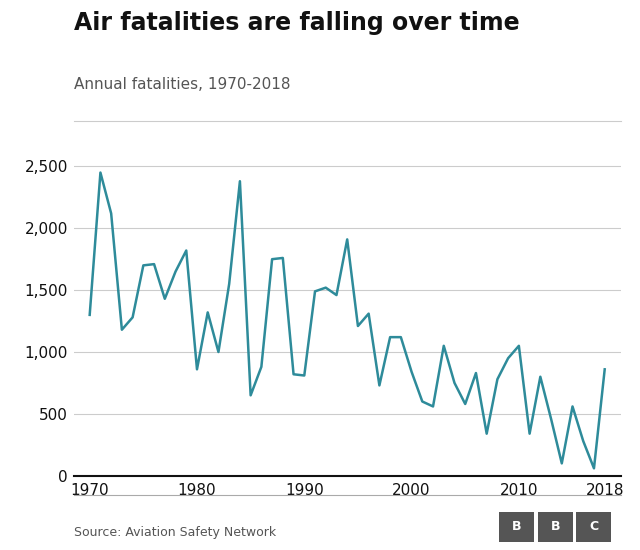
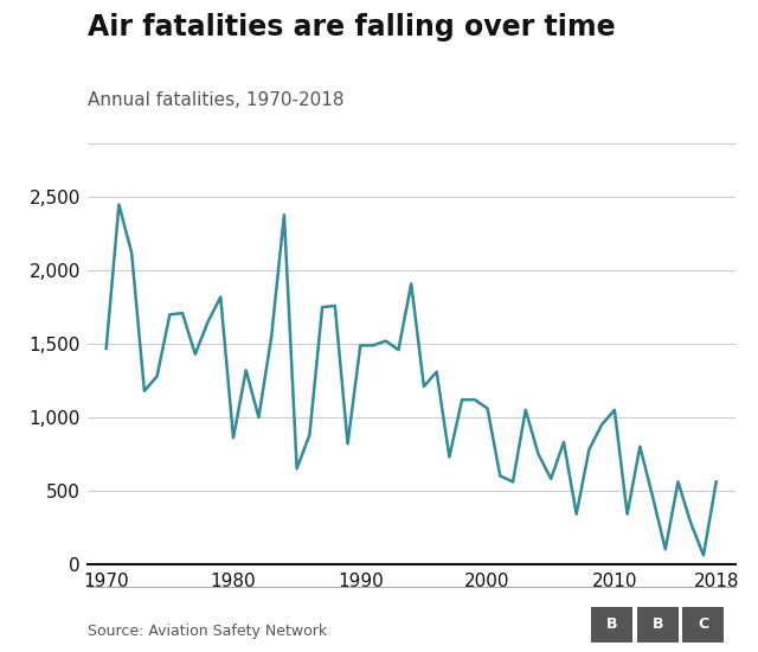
1970: 1,300 -> 1,470
1990: 810 -> 1,490
2000: 840 -> 1,060
2018: 860 -> 560
